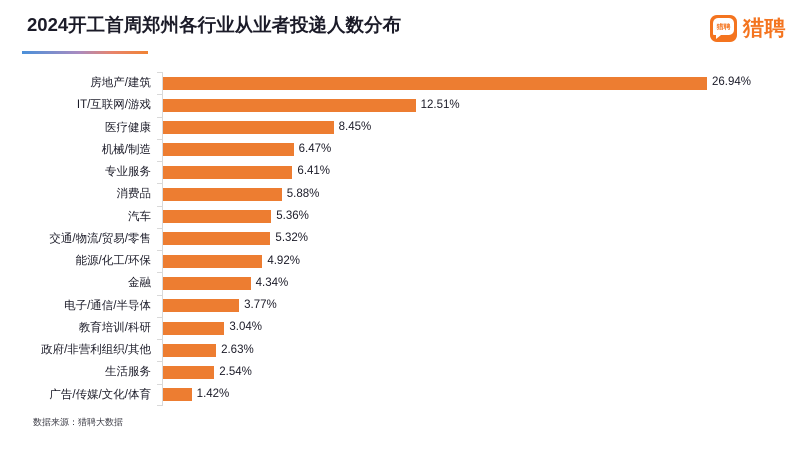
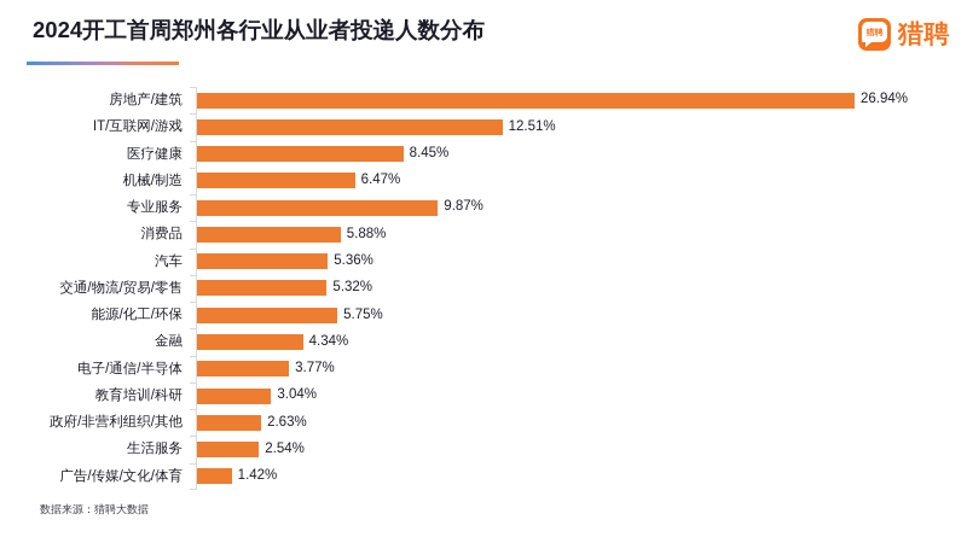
专业服务: 6.41% -> 9.87%
能源/化工/环保: 4.92% -> 5.75%
